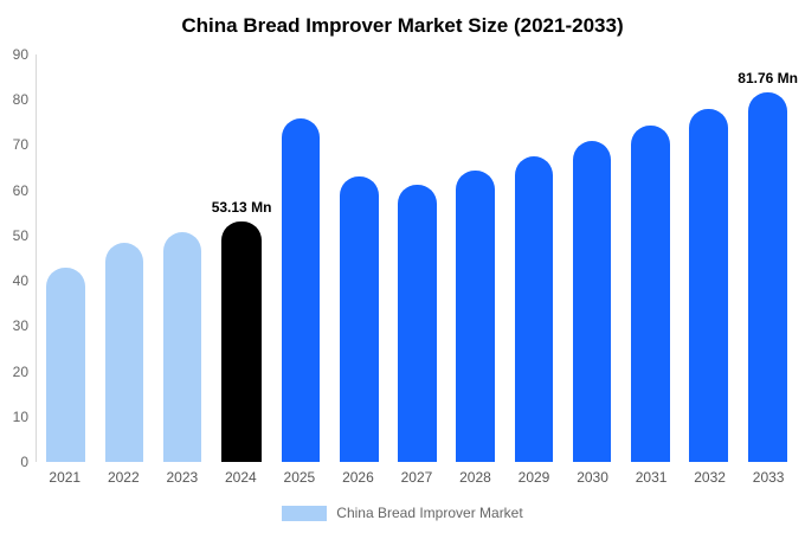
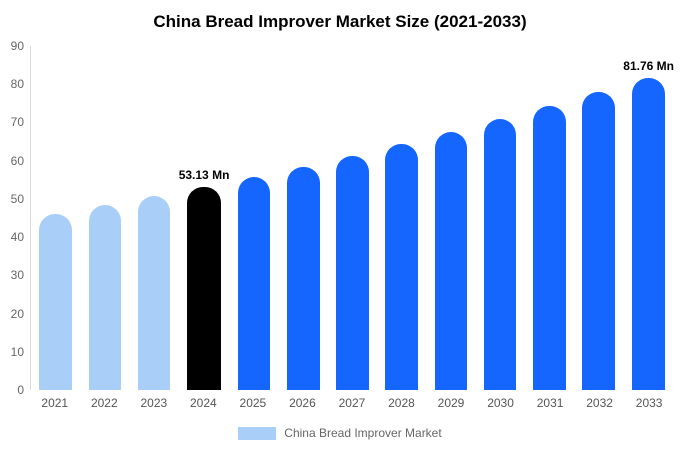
2021: 43 -> 46
2025: 76 -> 56
2026: 63 -> 58
